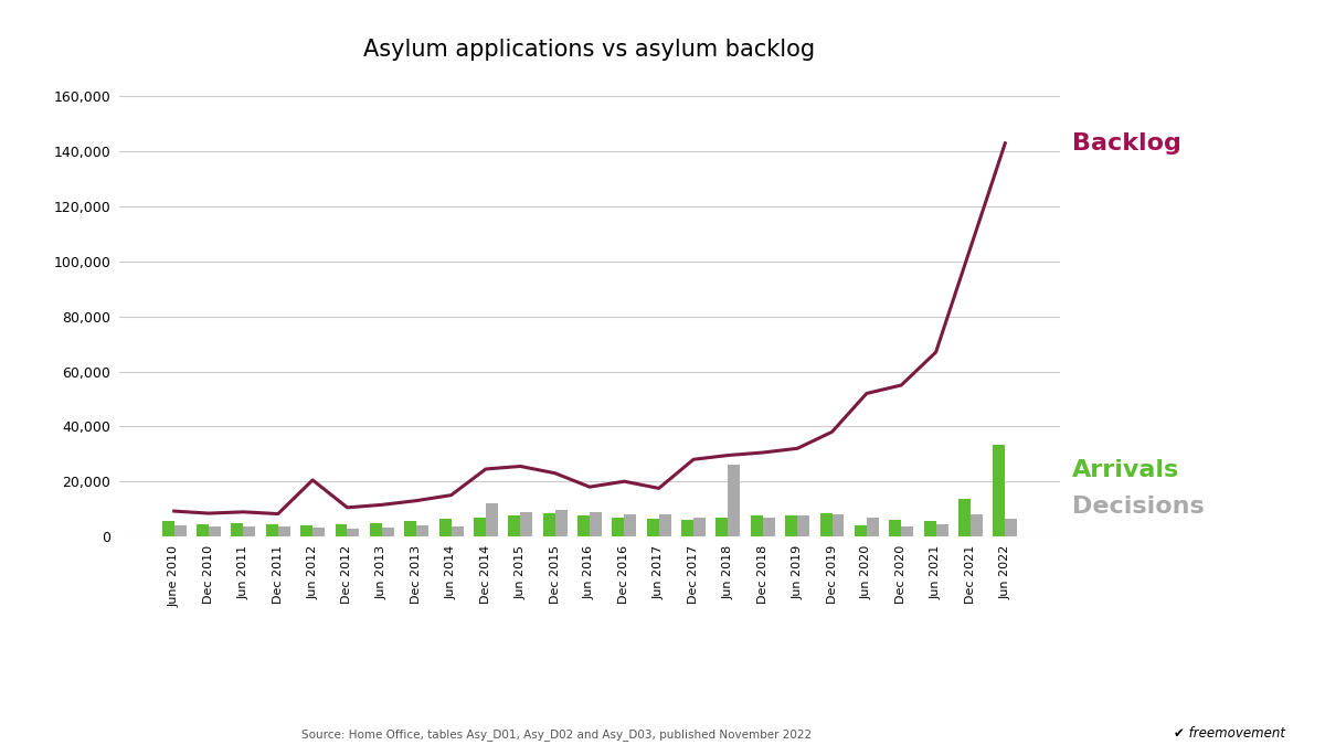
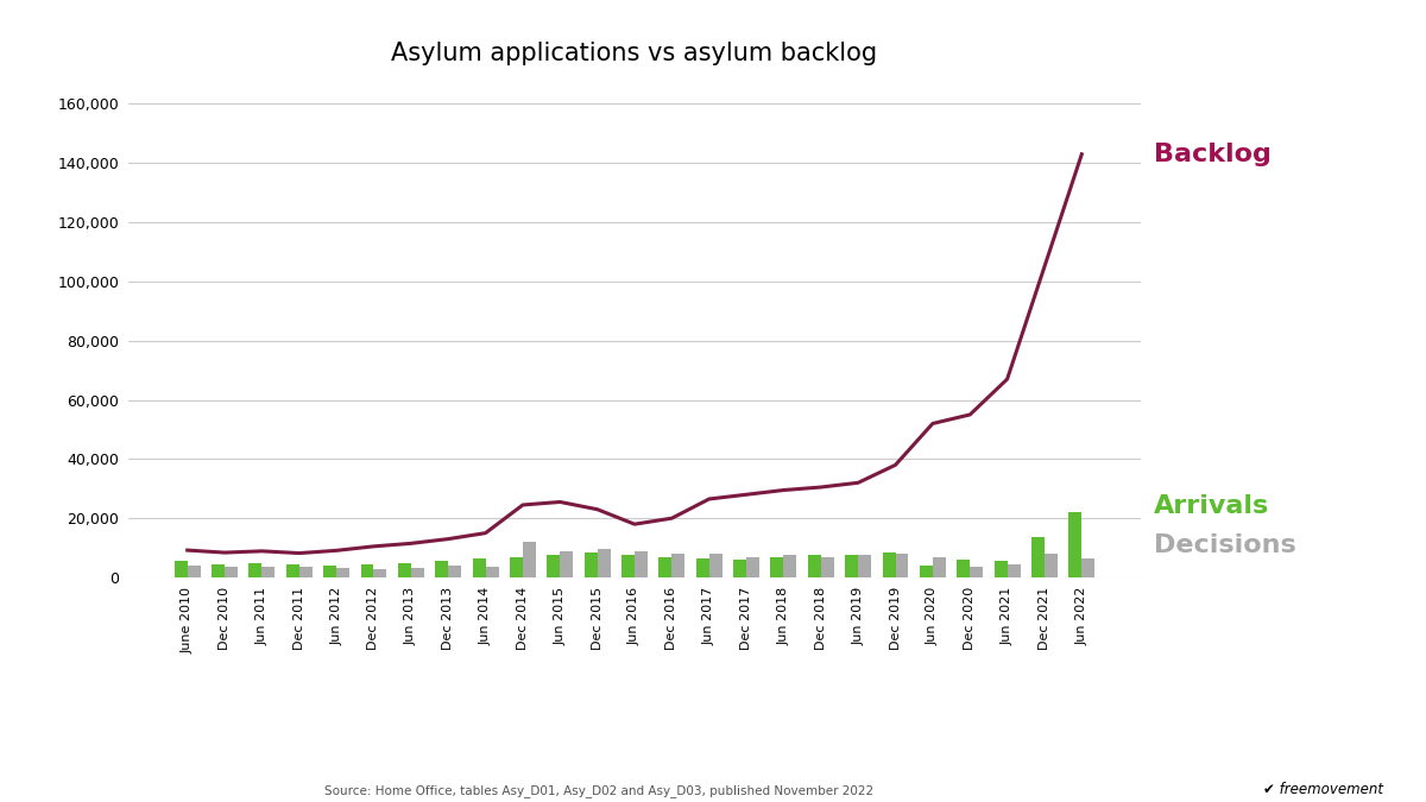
Backlog/Jun 2012: 20,500 -> 9,100
Backlog/Jun 2017: 17,500 -> 26,500
Decisions/Jun 2018: 26,000 -> 7,500
Arrivals/Jun 2022: 33,500 -> 22,000
